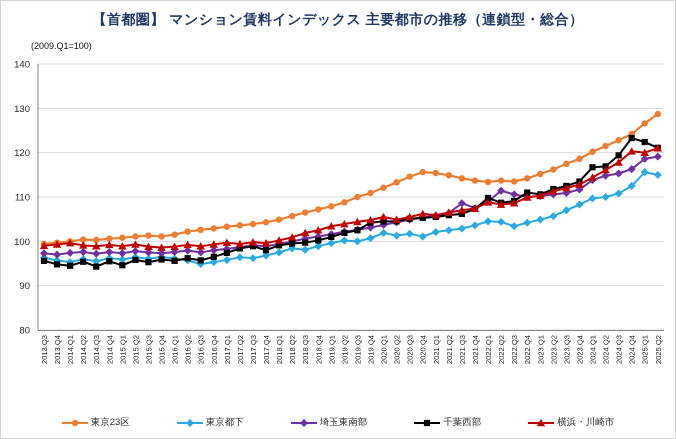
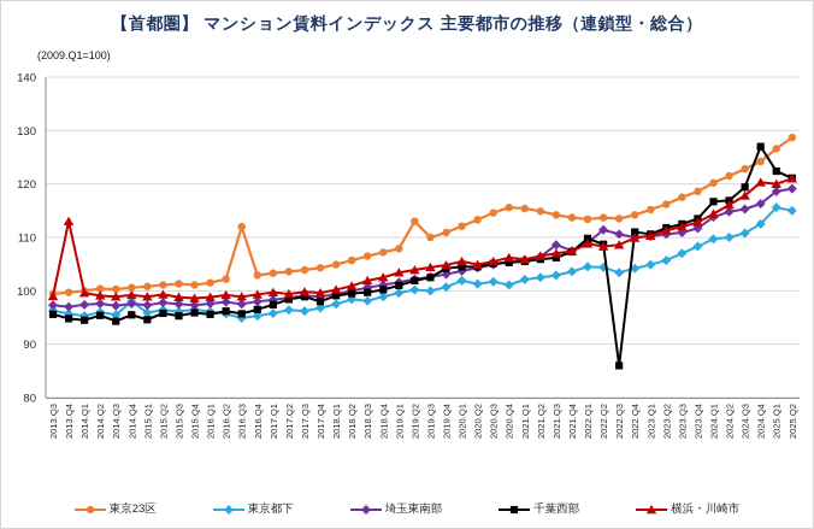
横浜・川崎市/2013.Q4: 99 -> 113
東京都下/2014.Q4: 96 -> 98
東京23区/2016.Q3: 103 -> 112
東京23区/2019.Q2: 109 -> 113
千葉西部/2022.Q3: 109 -> 86
千葉西部/2024.Q4: 123 -> 127
